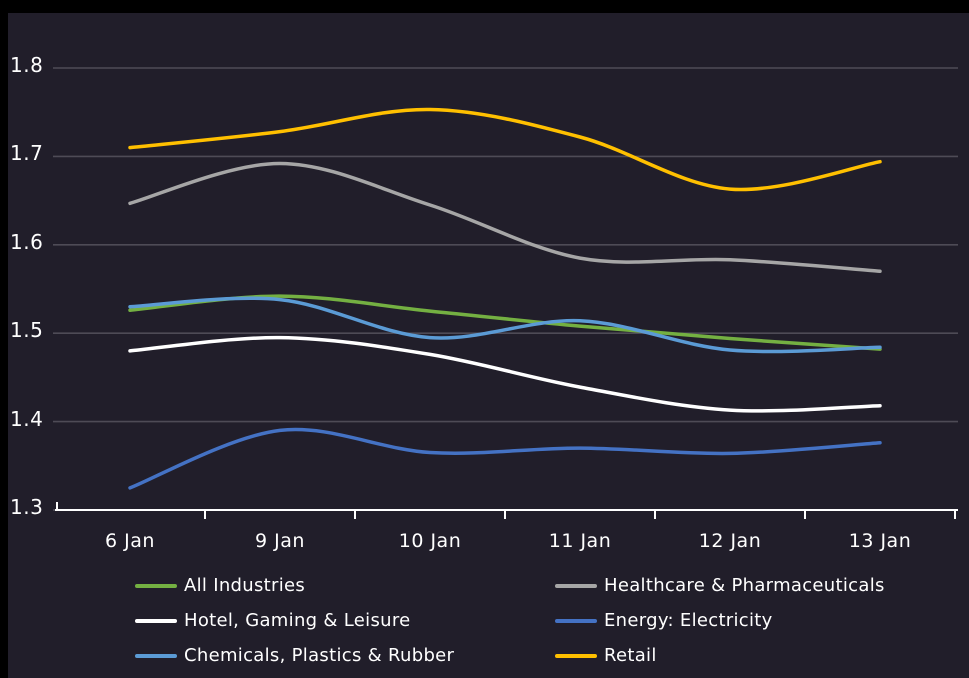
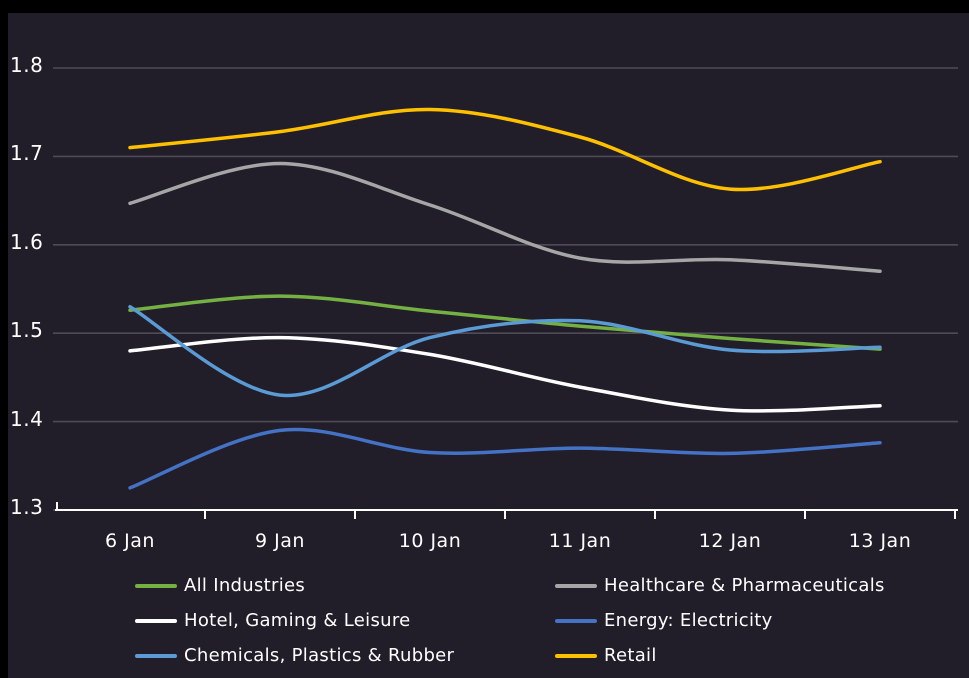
Chemicals, Plastics & Rubber/9 Jan: 1.54 -> 1.43
